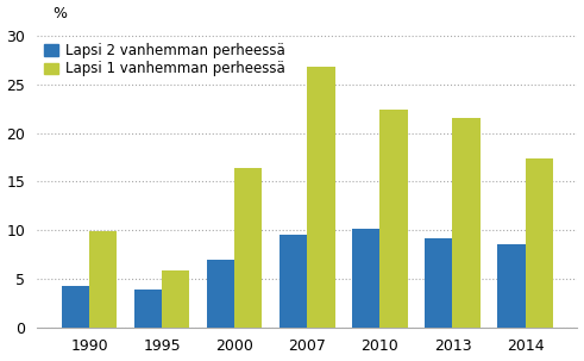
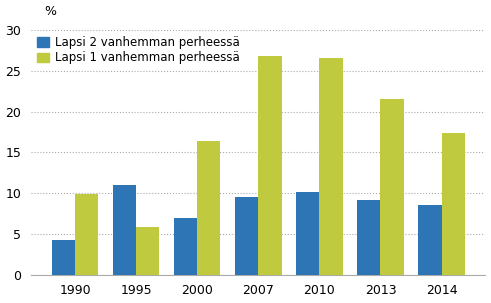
Lapsi 2 vanhemman perheessä/1995: 3.9 -> 11.0
Lapsi 1 vanhemman perheessä/2010: 22.4 -> 26.6
